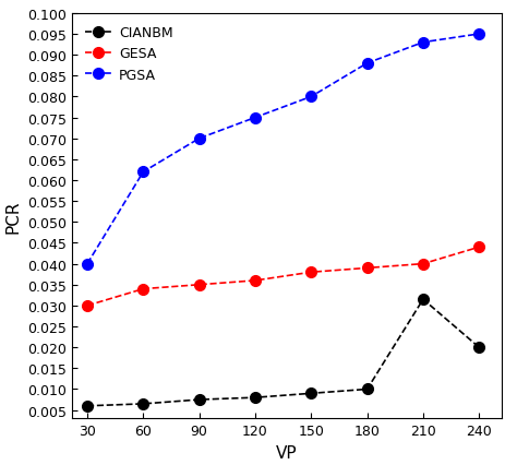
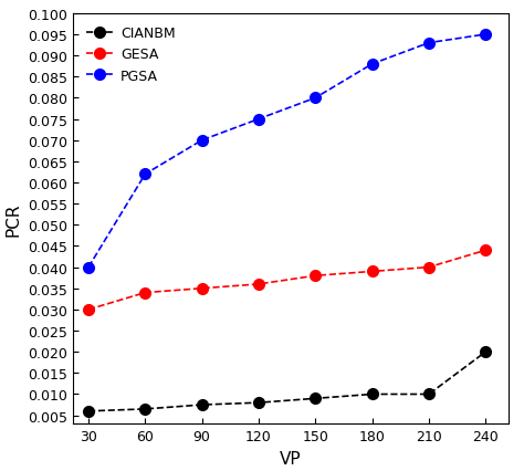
CIANBM/210: 0.0315 -> 0.0100
